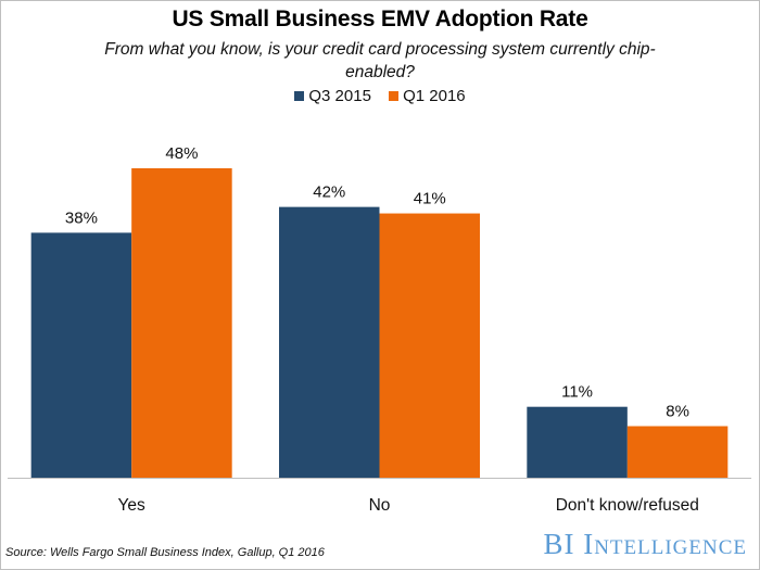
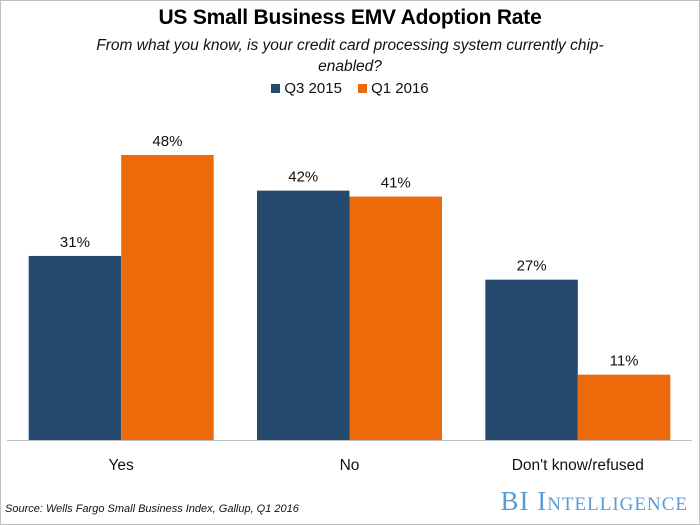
Q3 2015/Yes: 38% -> 31%
Q3 2015/Don't know/refused: 11% -> 27%
Q1 2016/Don't know/refused: 8% -> 11%
